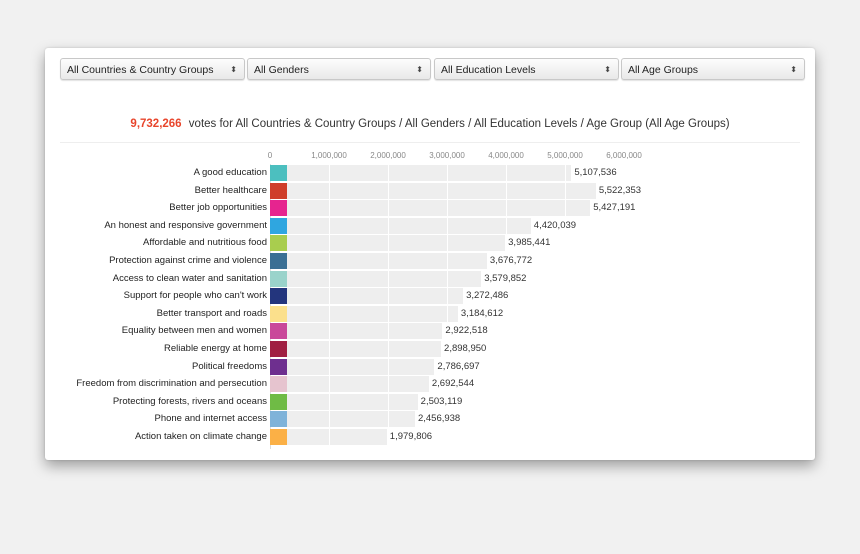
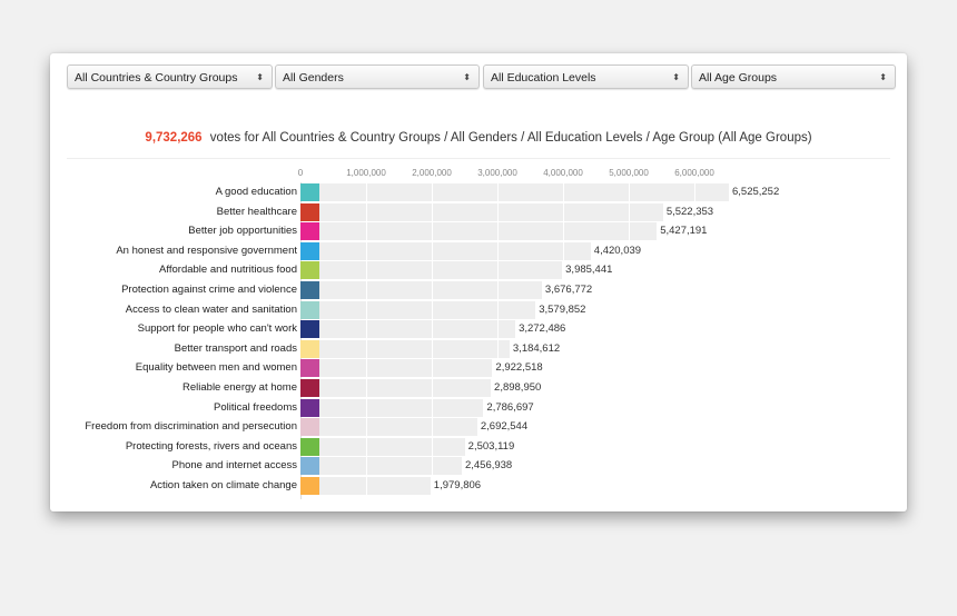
A good education: 5,107,536 -> 6,525,252
